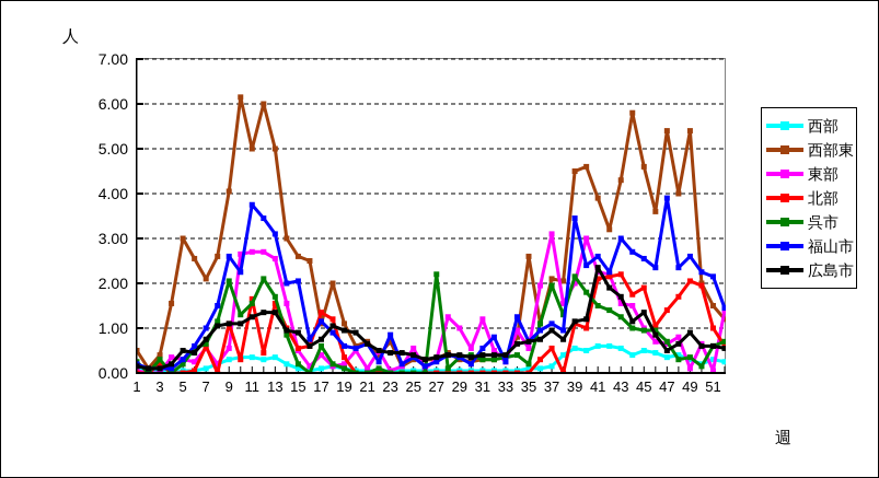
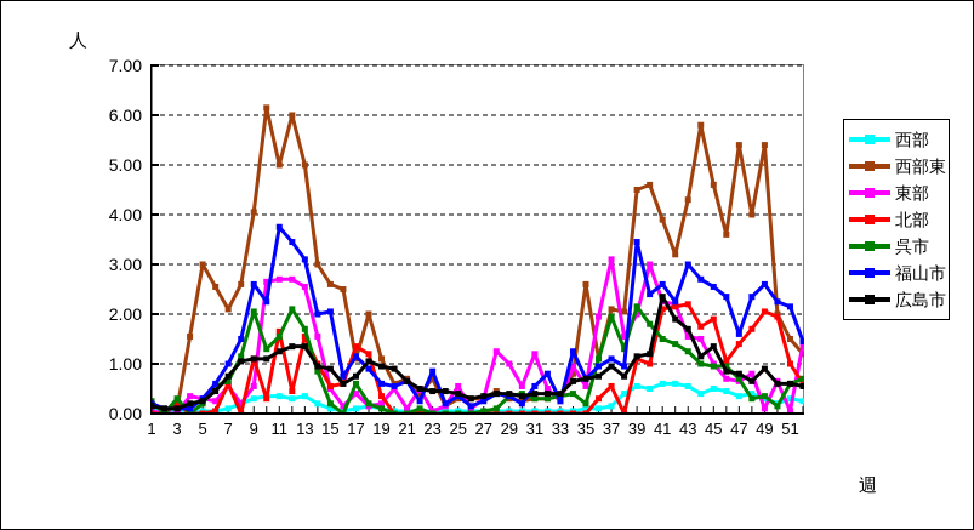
西部東/1: 0.5 -> 0.1
西部東/3: 0.4 -> 0.1
広島市/5: 0.5 -> 0.2
呉市/27: 2.2 -> 0.1
福山市/47: 3.9 -> 1.6
広島市/47: 0.5 -> 0.8
